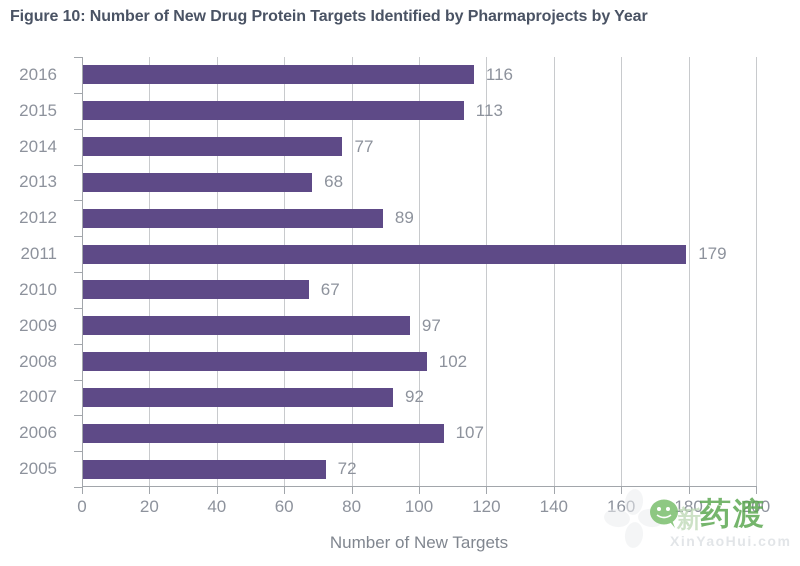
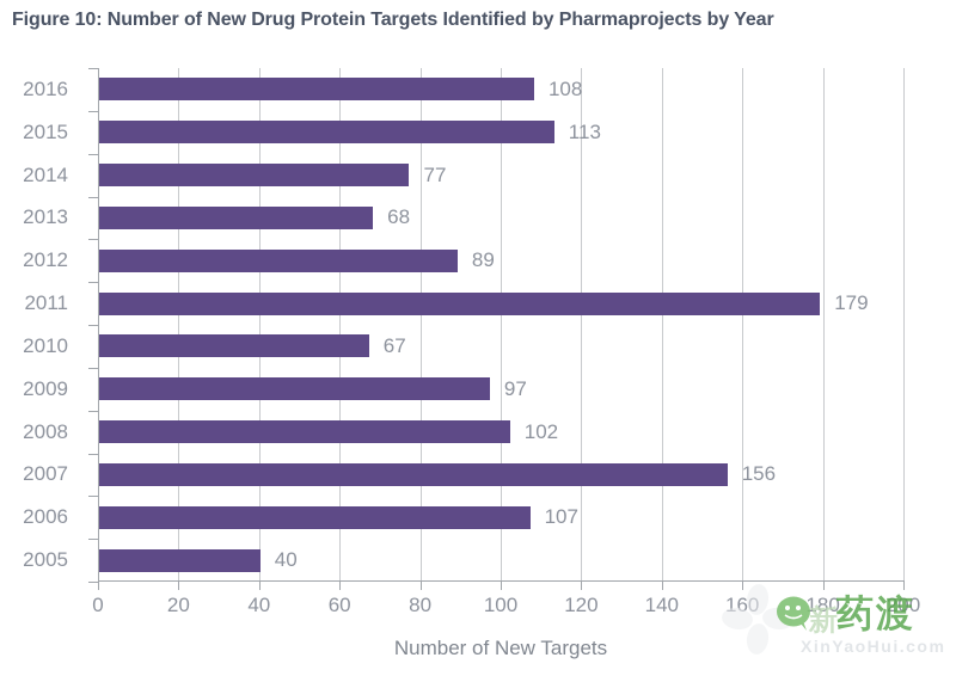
2016: 116 -> 108
2007: 92 -> 156
2005: 72 -> 40
